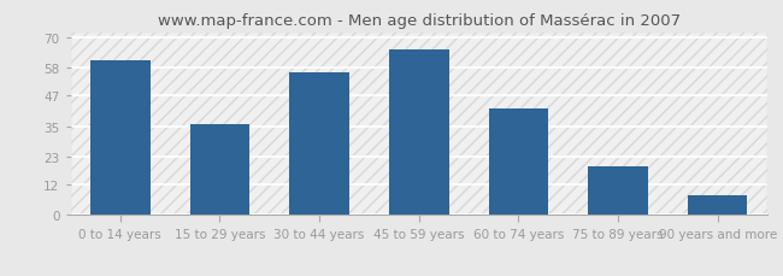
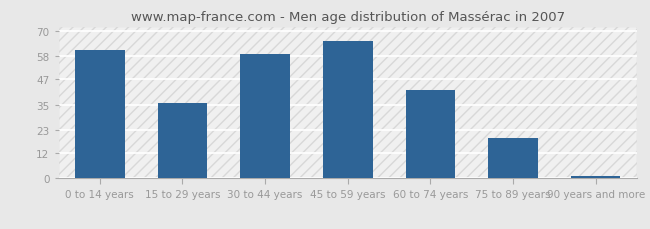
30 to 44 years: 56 -> 59
90 years and more: 8 -> 1
